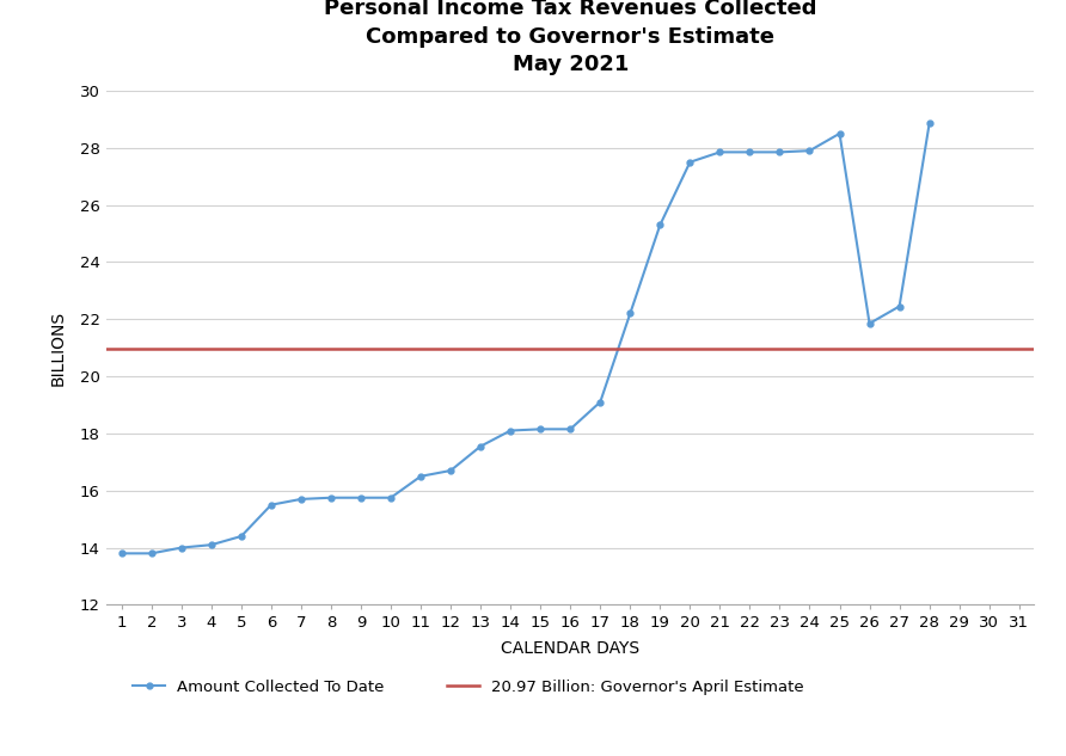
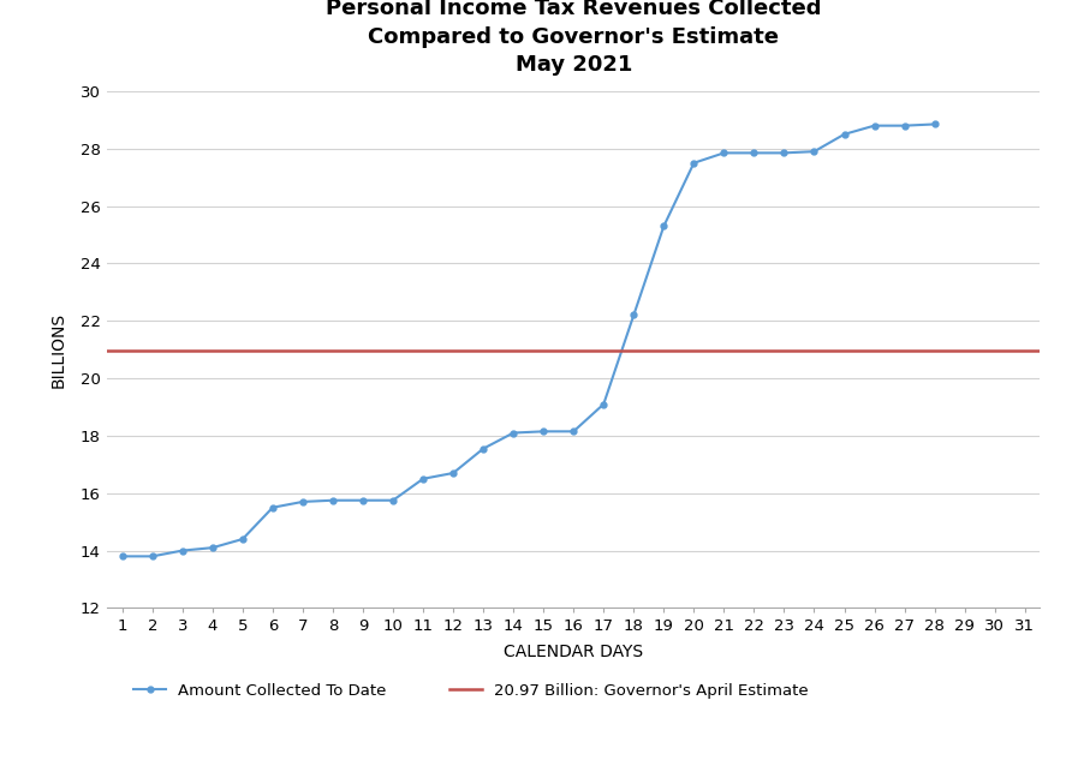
26: 21.85 -> 28.80
27: 22.45 -> 28.80
